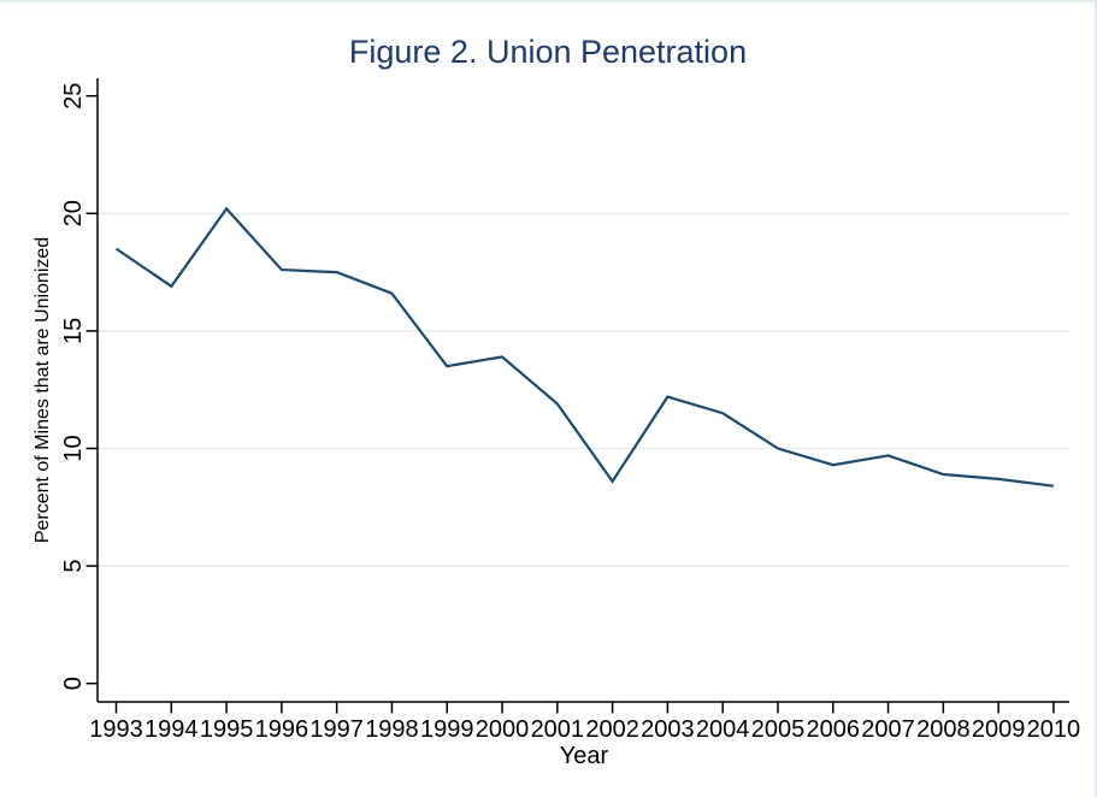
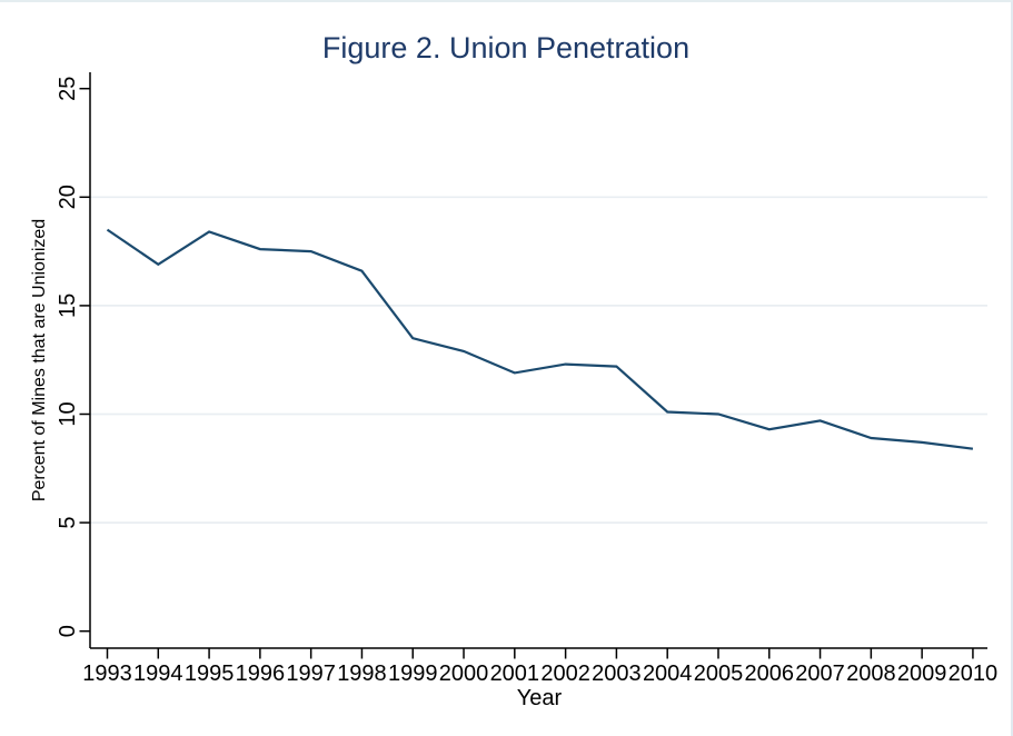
1995: 20.2 -> 18.4
2000: 13.9 -> 12.9
2002: 8.6 -> 12.3
2004: 11.5 -> 10.1
